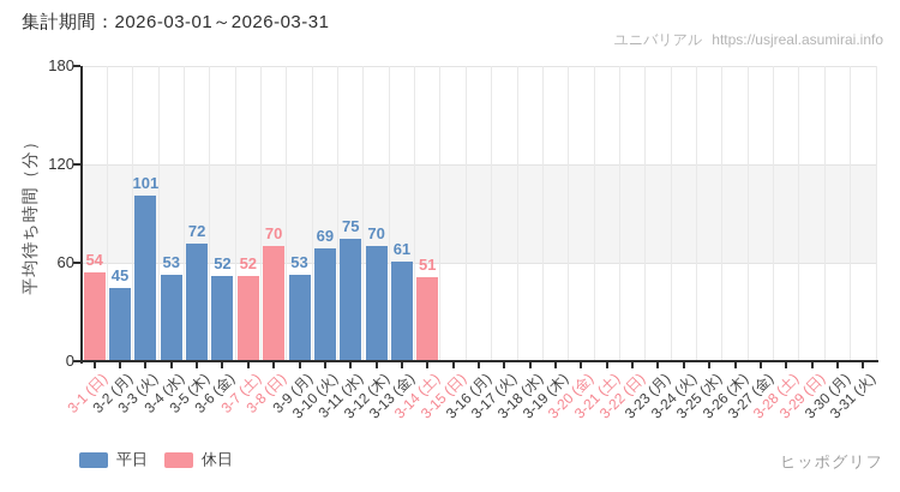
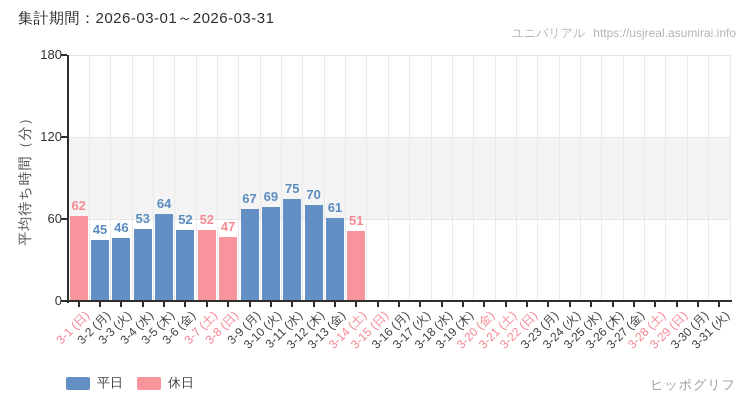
3-1 (日): 54 -> 62
3-3 (火): 101 -> 46
3-5 (木): 72 -> 64
3-8 (日): 70 -> 47
3-9 (月): 53 -> 67
